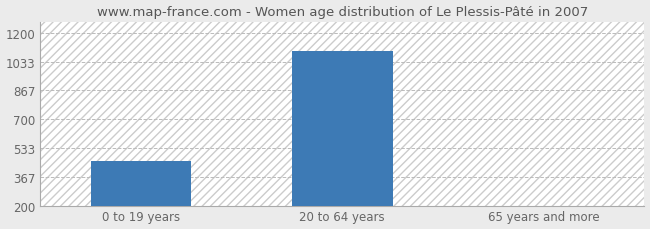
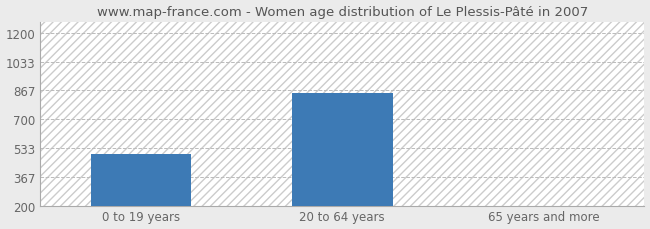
0 to 19 years: 460 -> 500
20 to 64 years: 1100 -> 850
